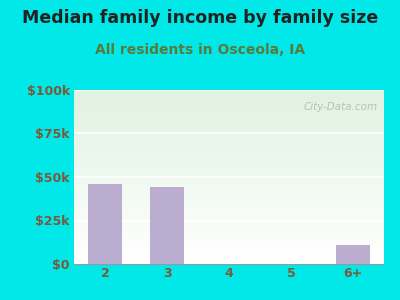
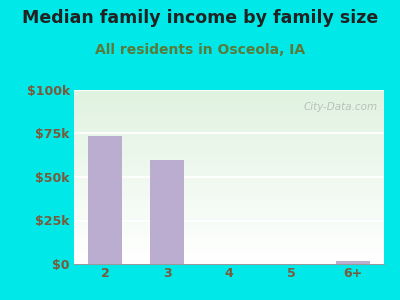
2: $46k -> $74k
3: $44k -> $60k
6+: $11k -> $2k
